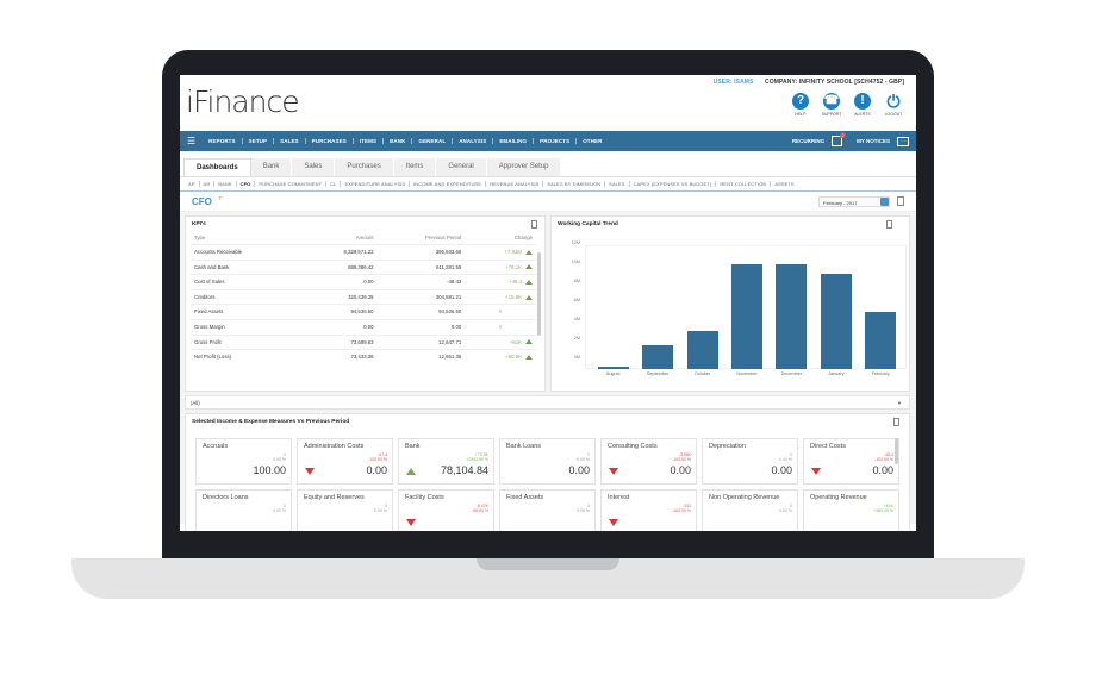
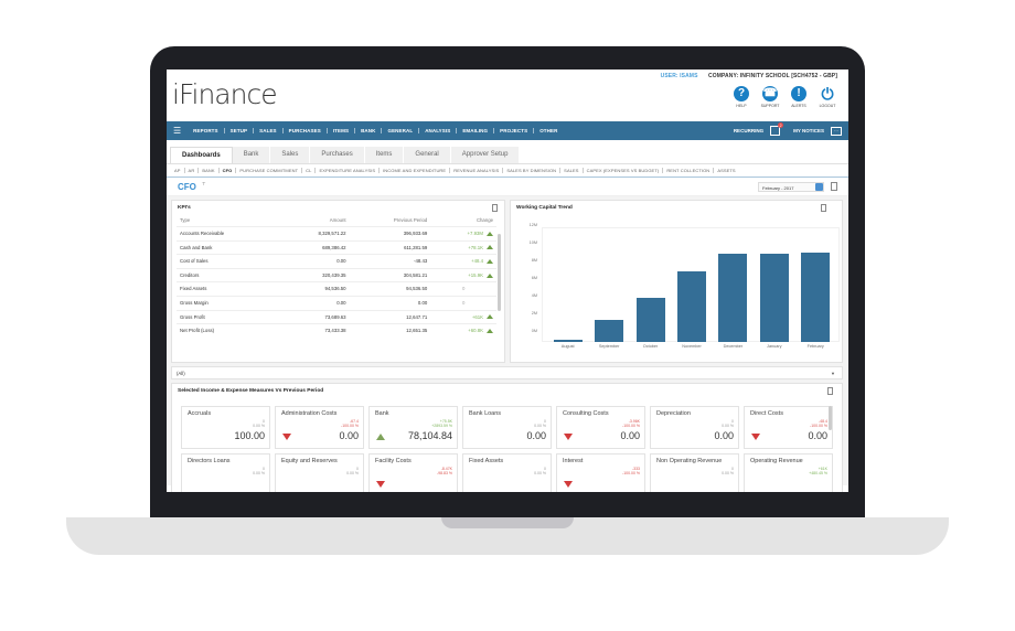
October: 4M -> 5M
November: 11M -> 8M
December: 11M -> 10M
February: 6M -> 10M
